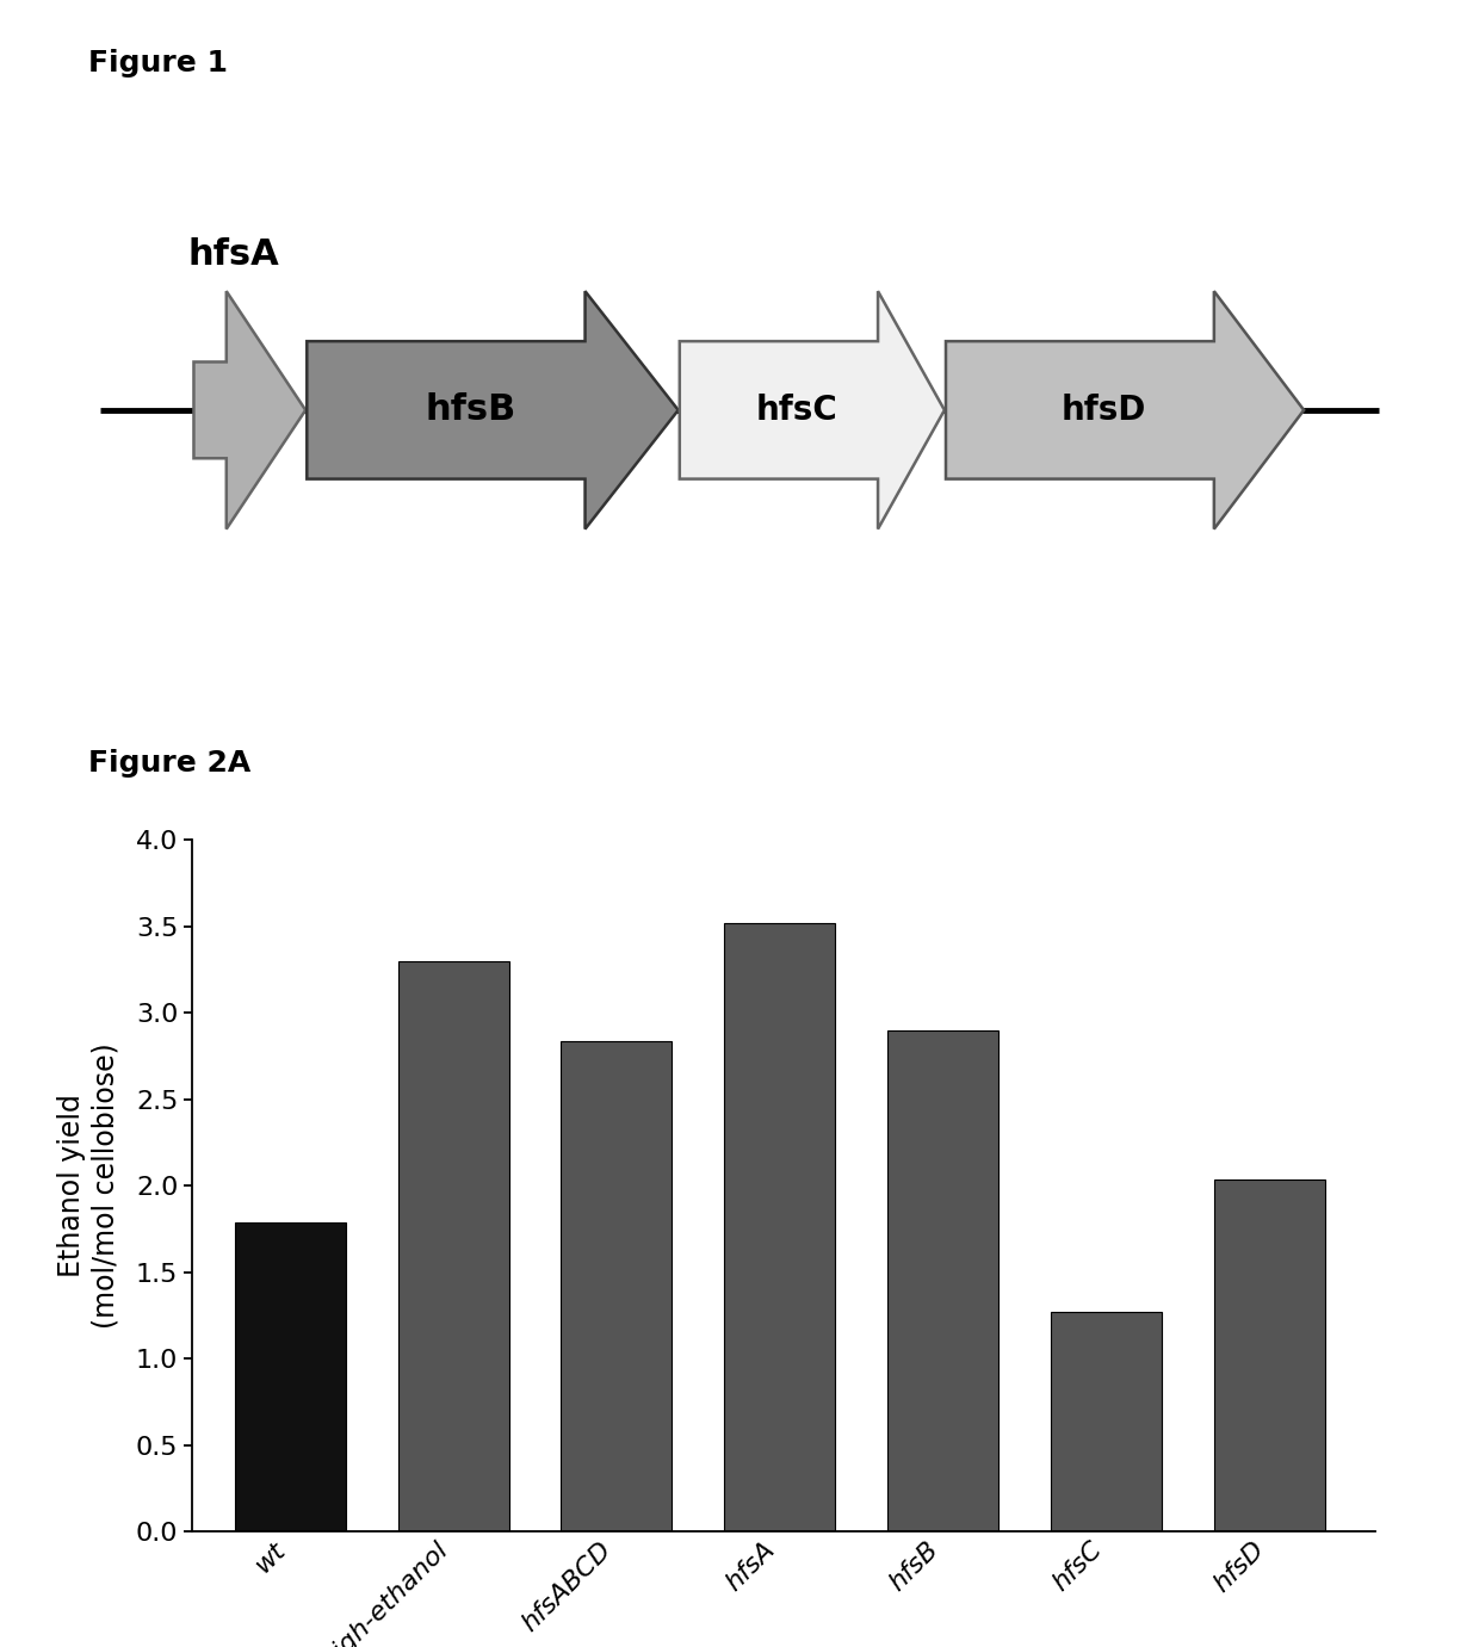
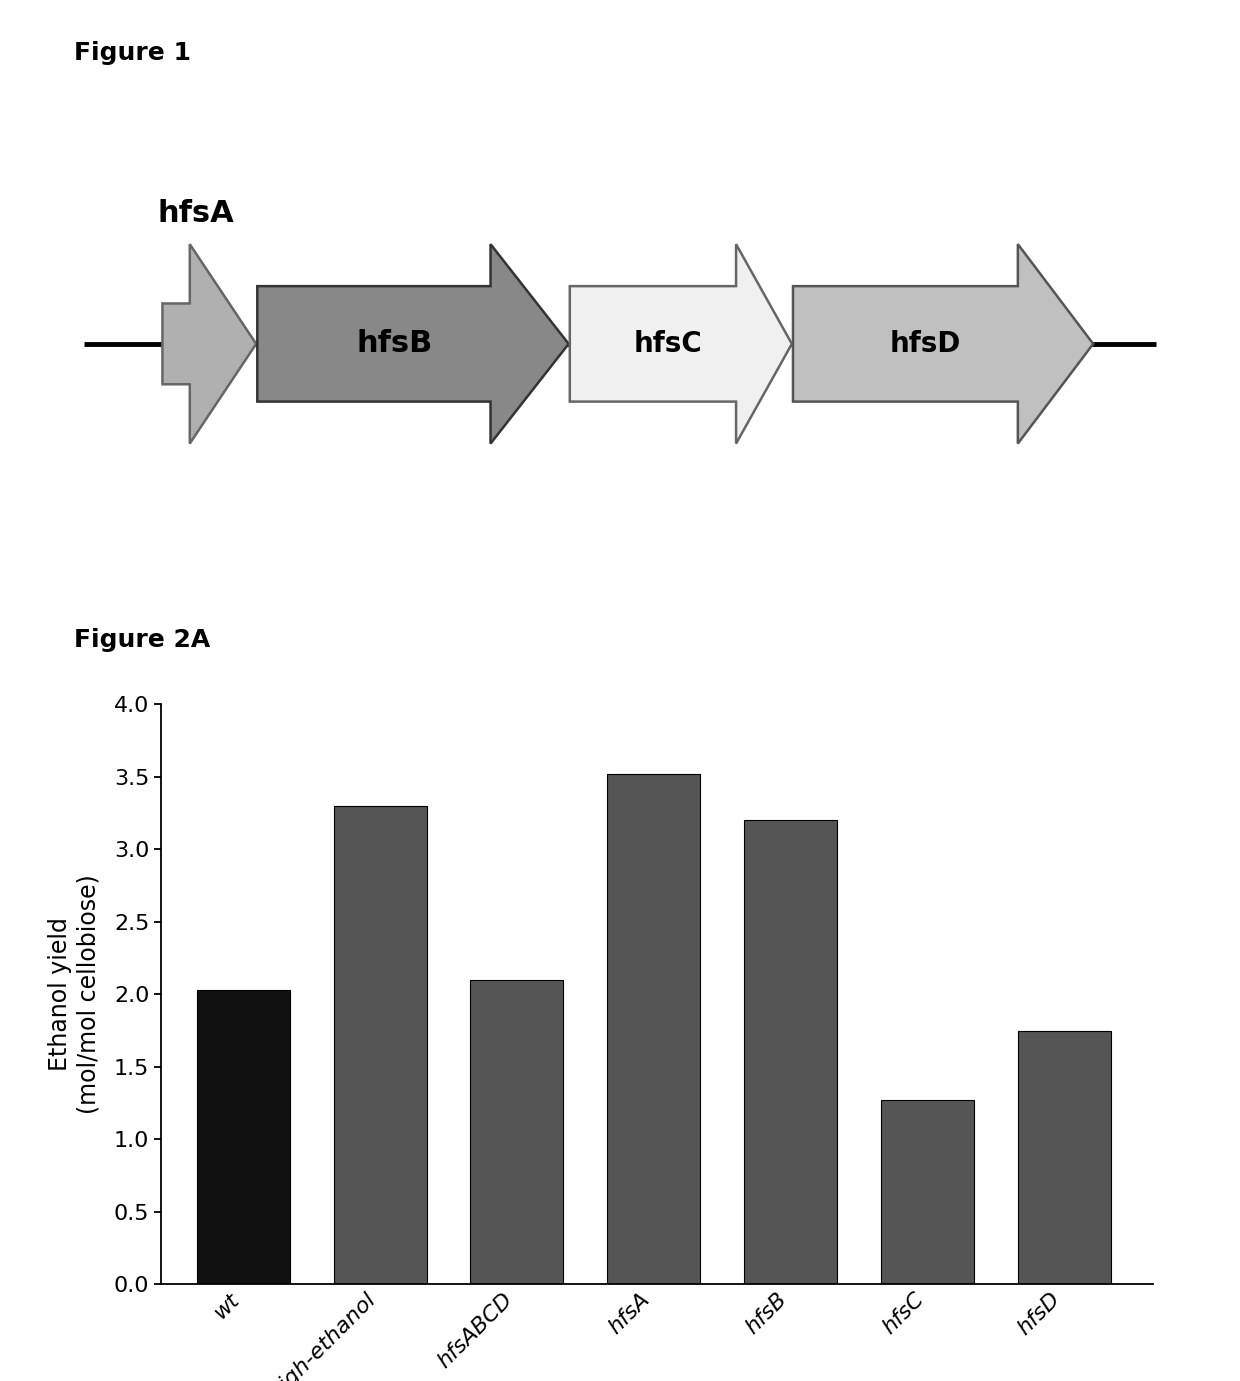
wt: 1.79 -> 2.03
hfsABCD: 2.84 -> 2.10
hfsB: 2.90 -> 3.20
hfsD: 2.04 -> 1.75
